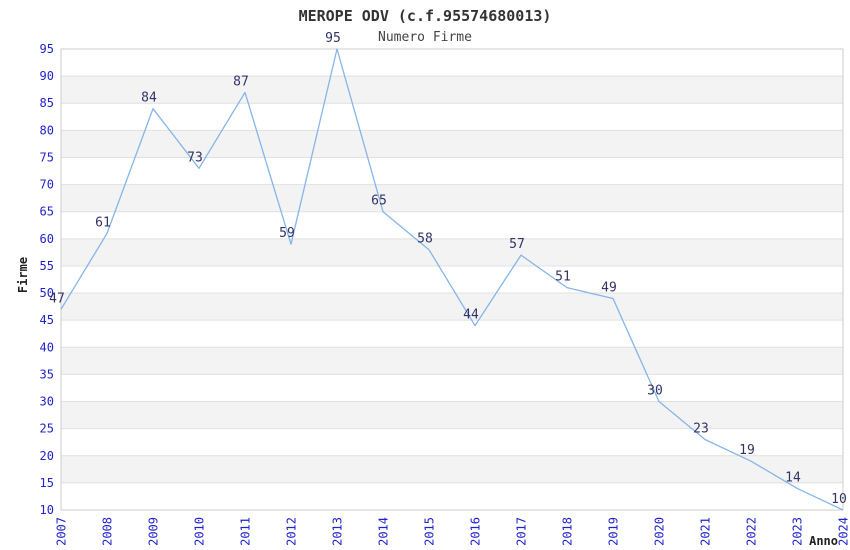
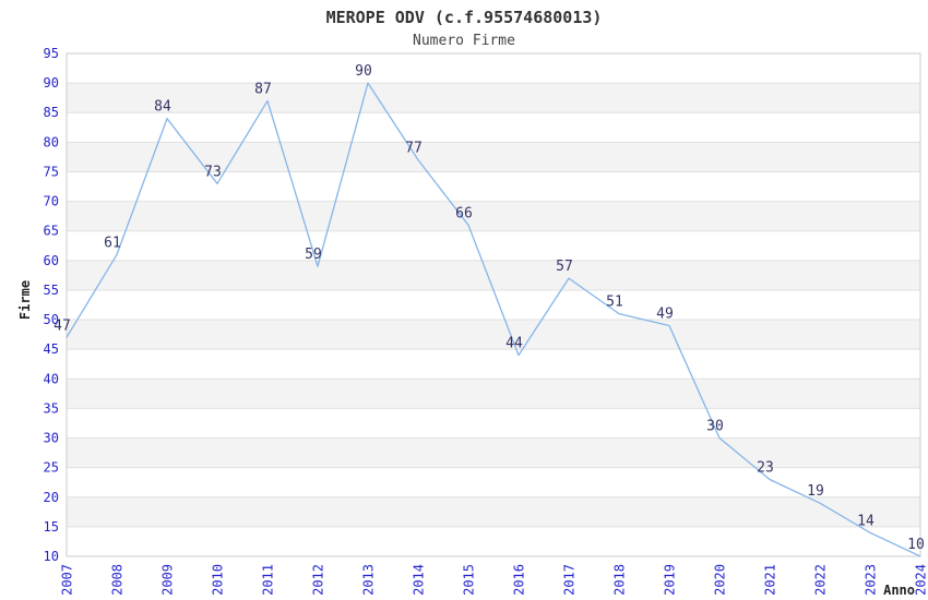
2013: 95 -> 90
2014: 65 -> 77
2015: 58 -> 66
